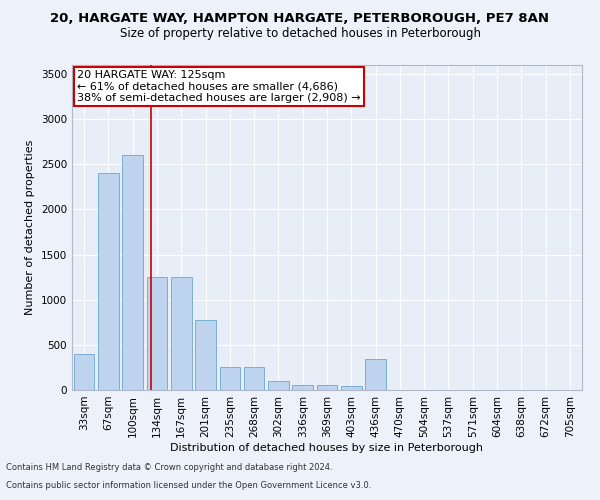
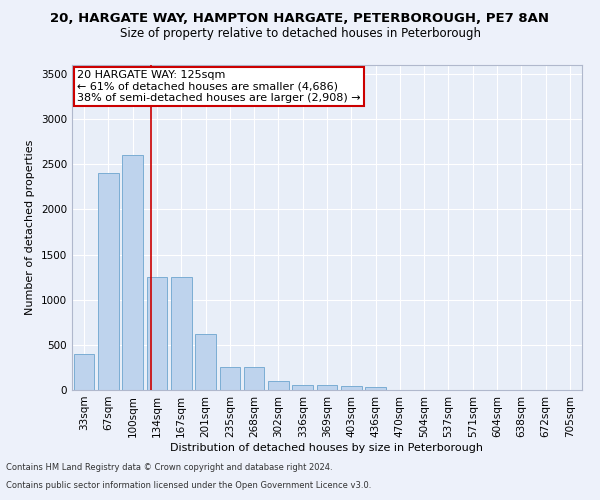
201sqm: 780 -> 620
436sqm: 340 -> 30
